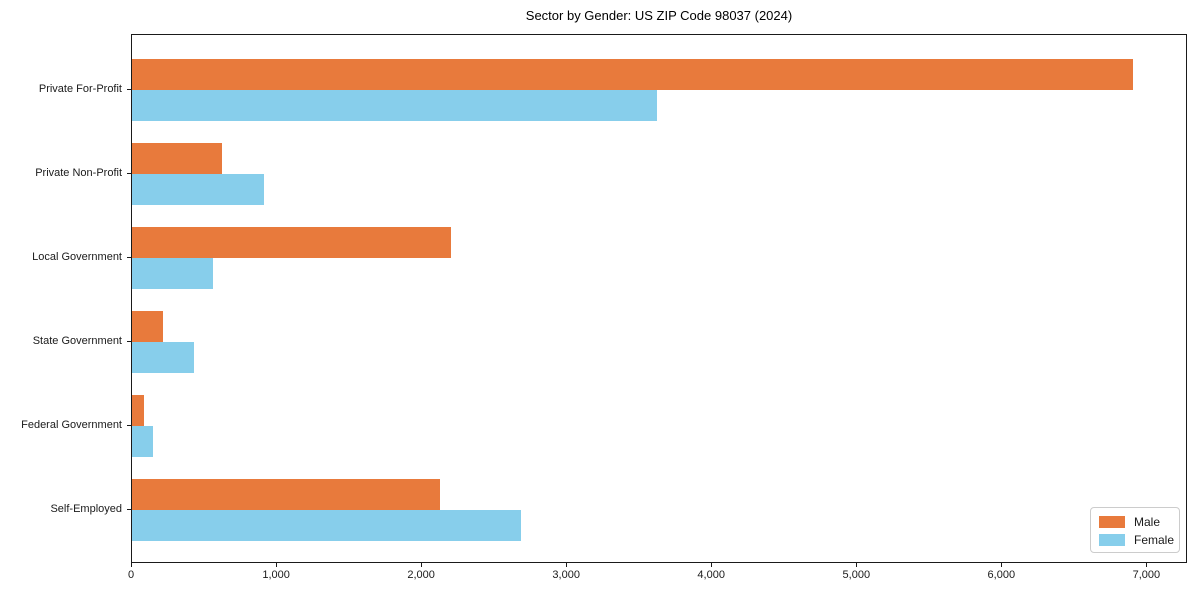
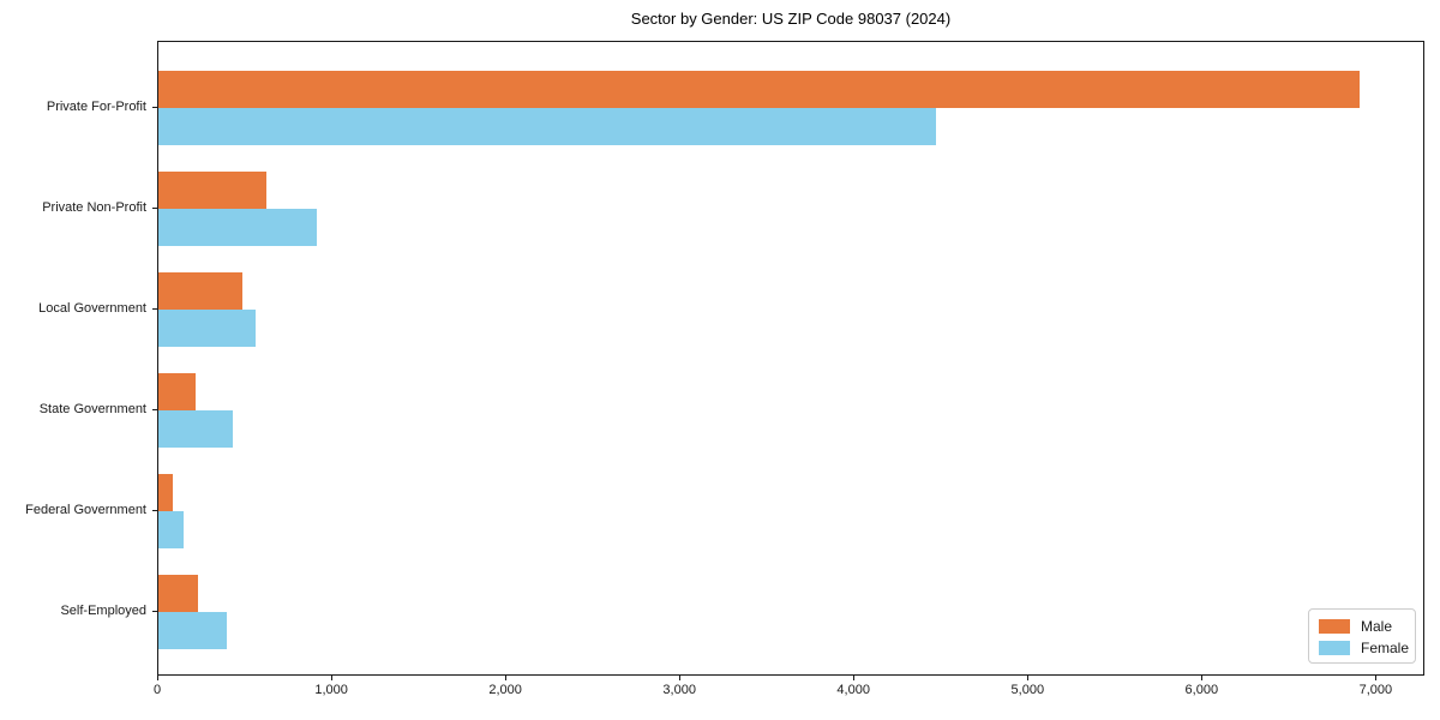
Female/Private For-Profit: 3620 -> 4470
Male/Local Government: 2200 -> 480
Male/Self-Employed: 2120 -> 230
Female/Self-Employed: 2680 -> 390
